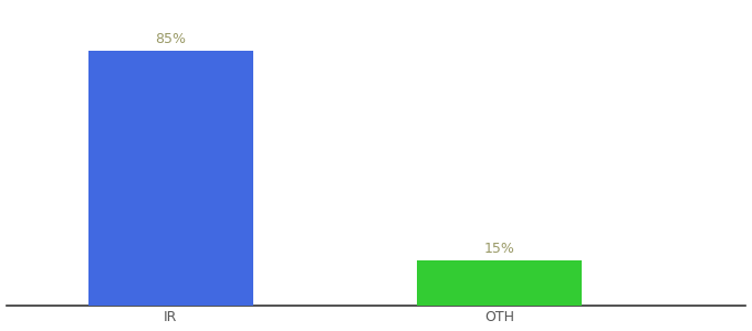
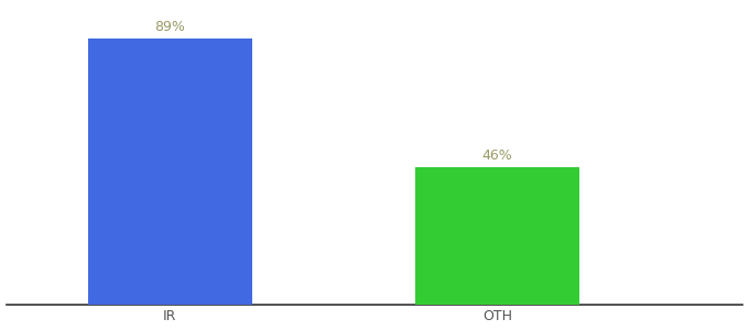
IR: 85% -> 89%
OTH: 15% -> 46%
